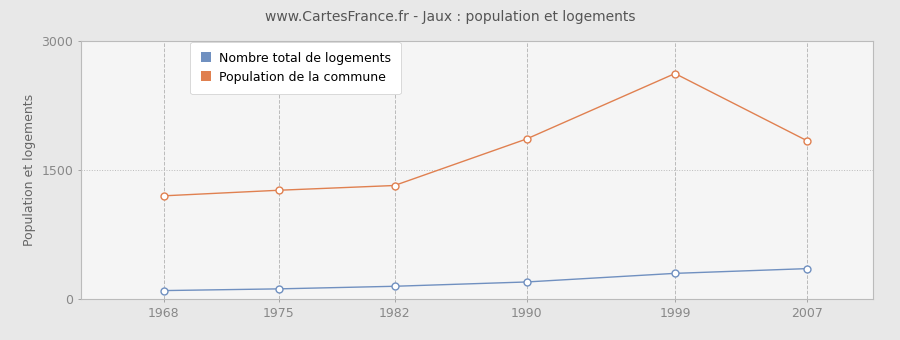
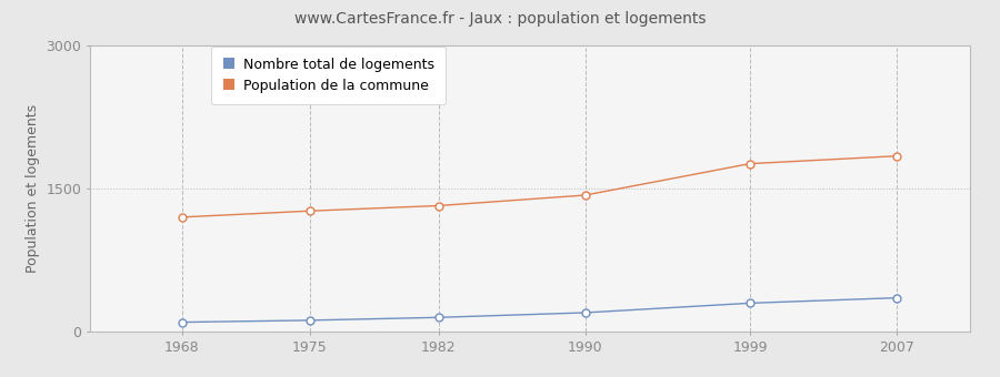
Population de la commune/1990: 1860 -> 1430
Population de la commune/1999: 2620 -> 1760
